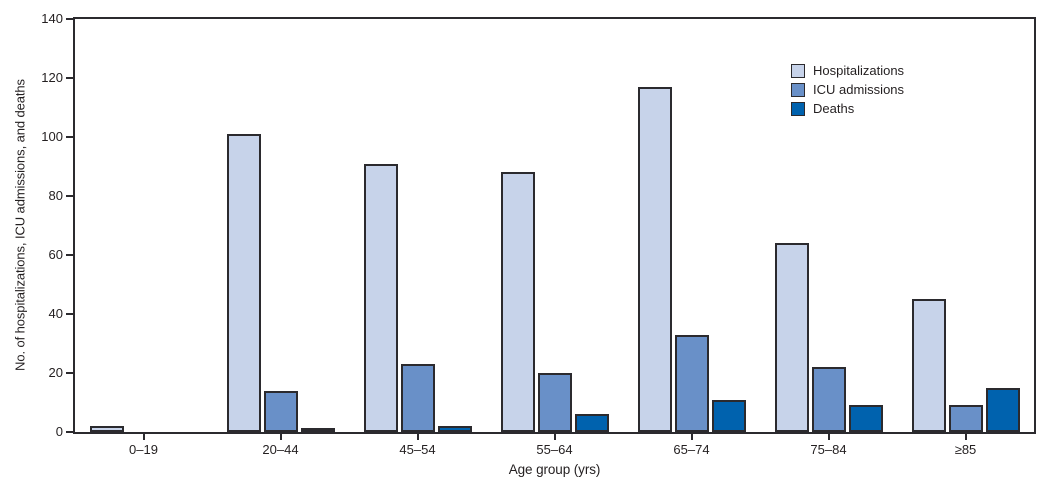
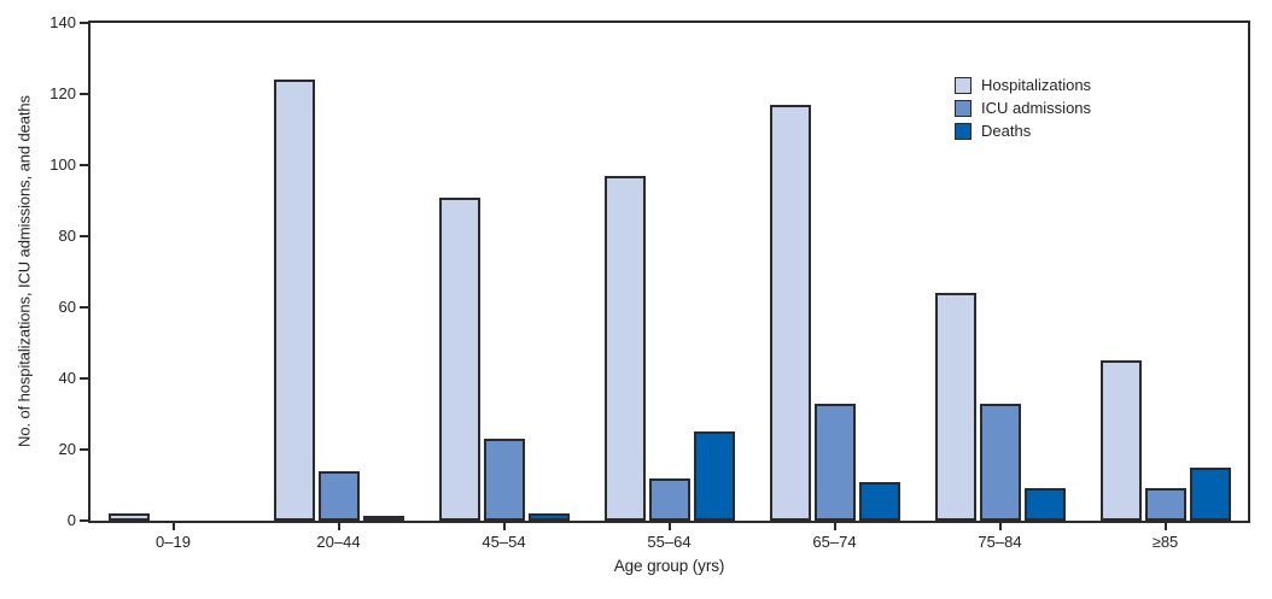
Hospitalizations/20–44: 101 -> 124
Hospitalizations/55–64: 88 -> 97
ICU admissions/55–64: 20 -> 12
Deaths/55–64: 6 -> 25
ICU admissions/75–84: 22 -> 33
